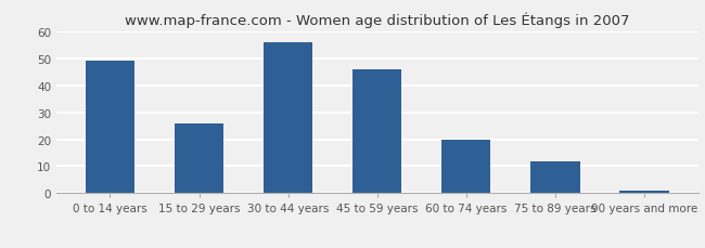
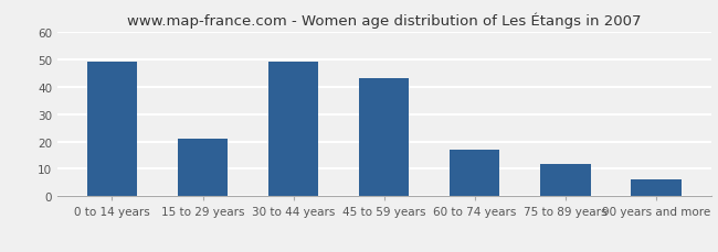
15 to 29 years: 26 -> 21
30 to 44 years: 56 -> 49
45 to 59 years: 46 -> 43
60 to 74 years: 20 -> 17
90 years and more: 1 -> 6
